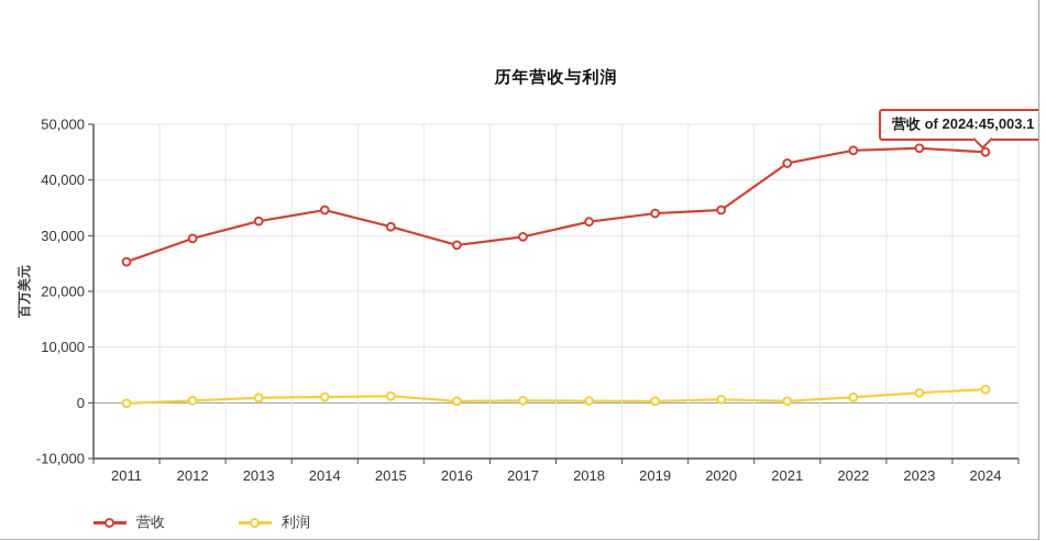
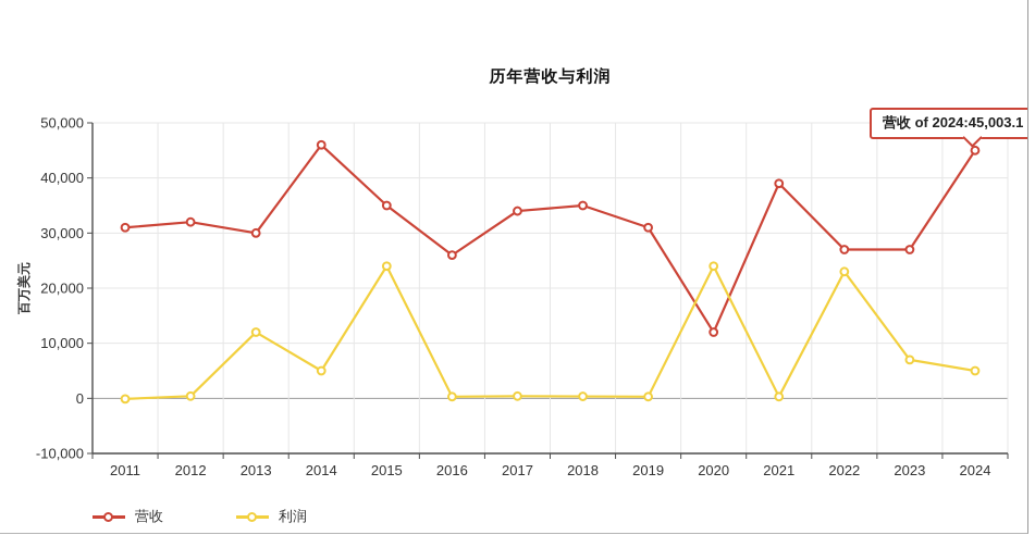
营收/2011: 25000 -> 31000
营收/2012: 30000 -> 32000
营收/2013: 33000 -> 30000
利润/2013: 1000 -> 12000
营收/2014: 35000 -> 46000
利润/2014: 1000 -> 5000
营收/2015: 32000 -> 35000
利润/2015: 1000 -> 24000
营收/2016: 28000 -> 26000
营收/2017: 30000 -> 34000
营收/2018: 32000 -> 35000
营收/2019: 34000 -> 31000
营收/2020: 35000 -> 12000
利润/2020: 1000 -> 24000
营收/2021: 43000 -> 39000
营收/2022: 45000 -> 27000
利润/2022: 1000 -> 23000
营收/2023: 46000 -> 27000
利润/2023: 2000 -> 7000
利润/2024: 2000 -> 5000
